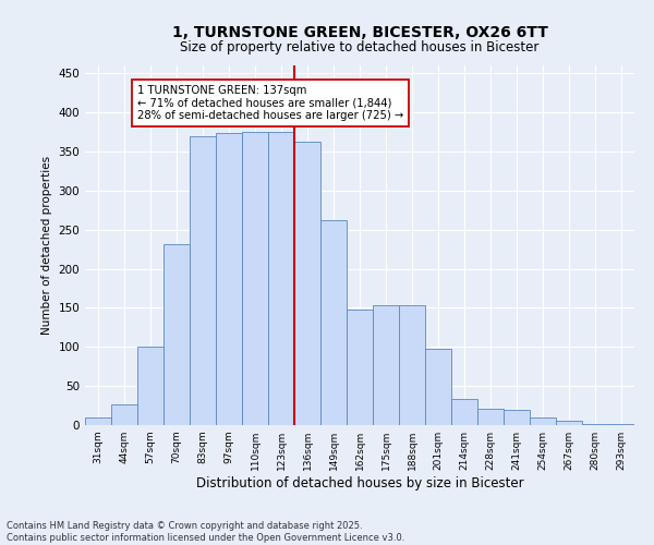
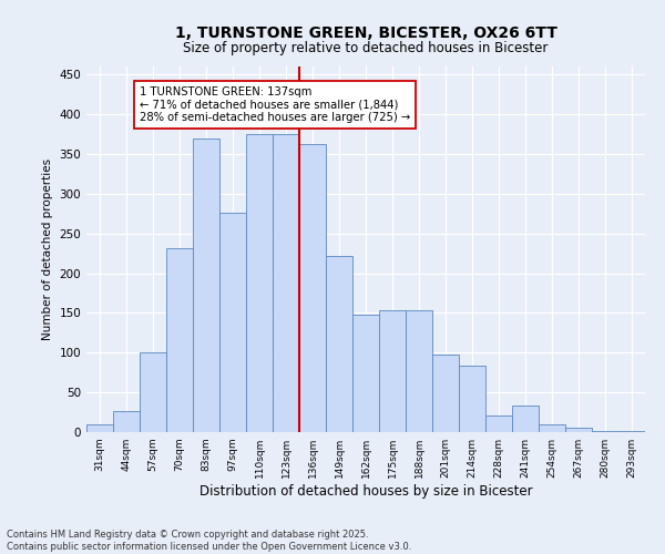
97sqm: 374 -> 276
149sqm: 262 -> 222
214sqm: 33 -> 84
241sqm: 20 -> 34
